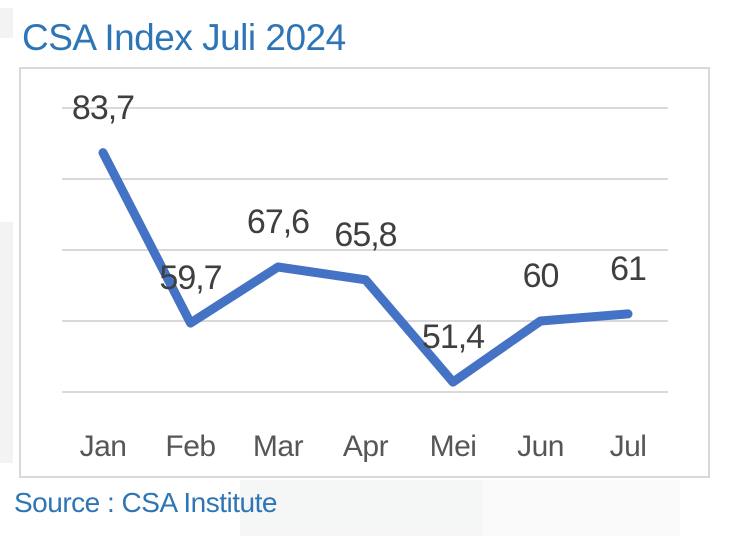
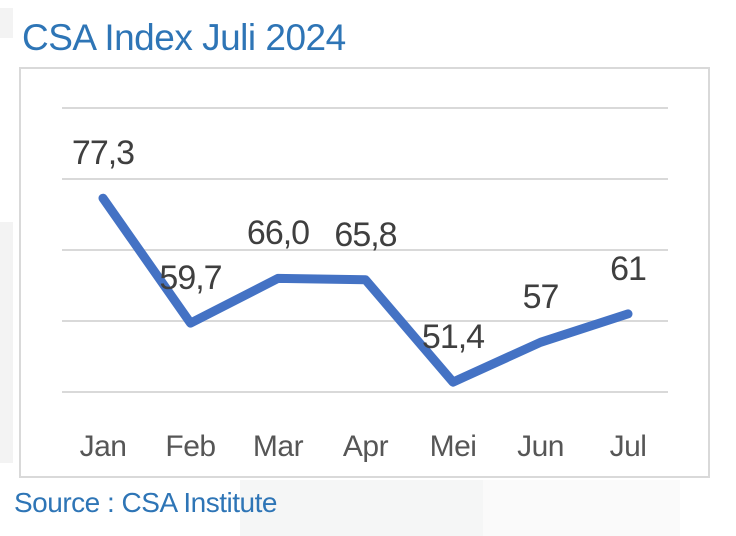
Jan: 83,7 -> 77,3
Mar: 67,6 -> 66,0
Jun: 60 -> 57
